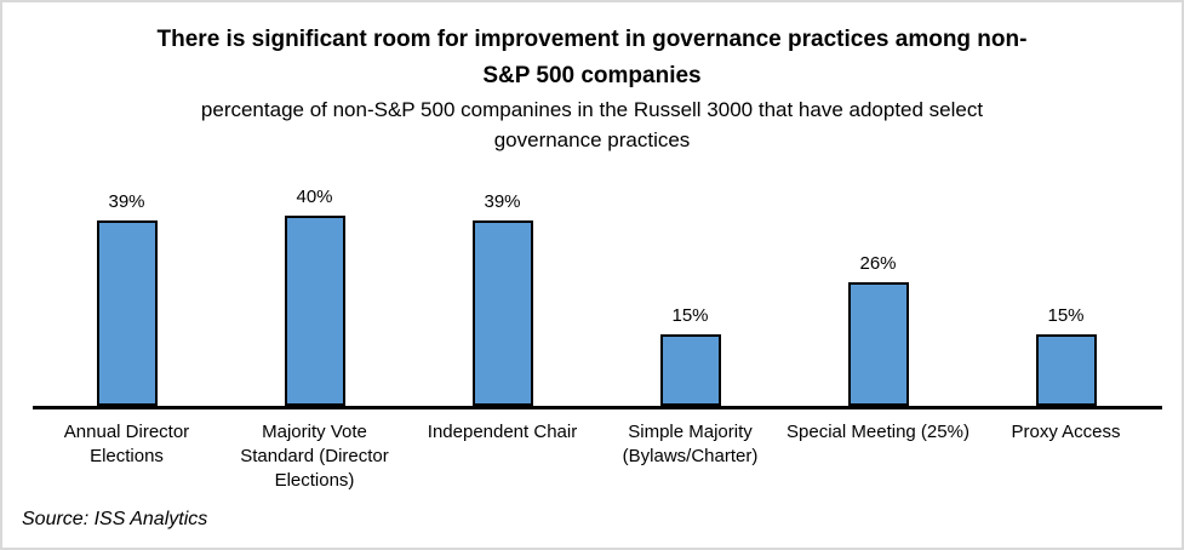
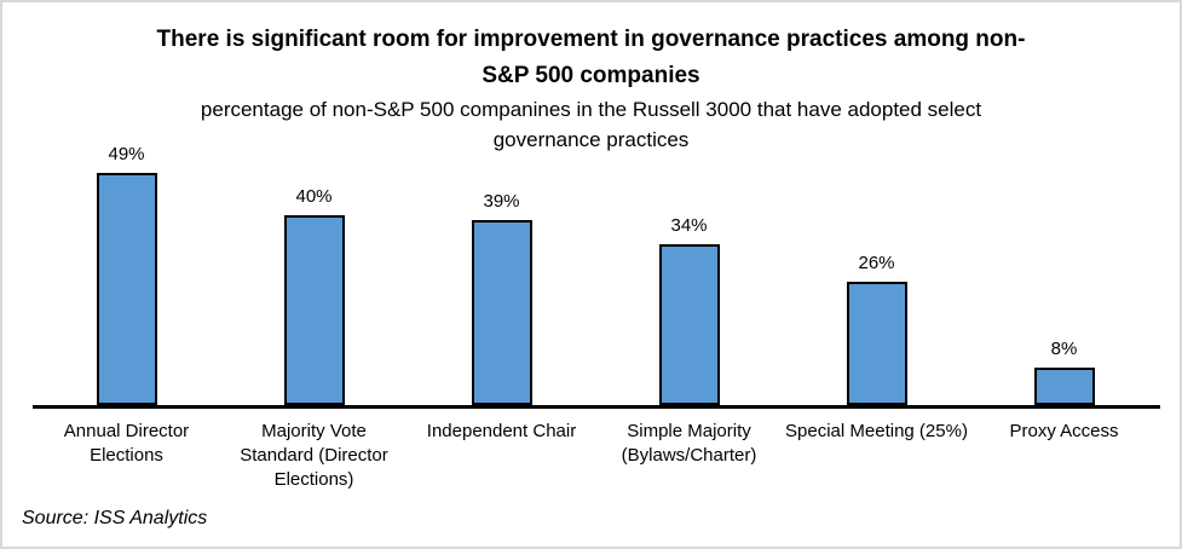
Annual Director Elections: 39% -> 49%
Simple Majority (Bylaws/Charter): 15% -> 34%
Proxy Access: 15% -> 8%
